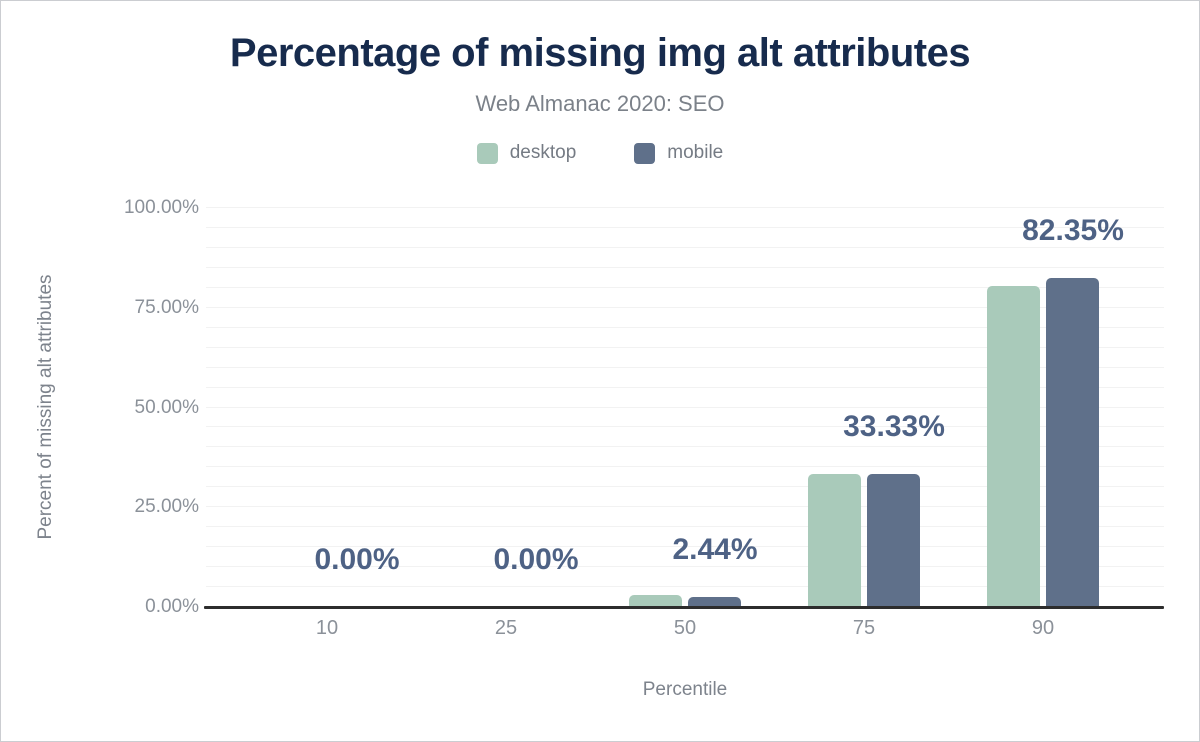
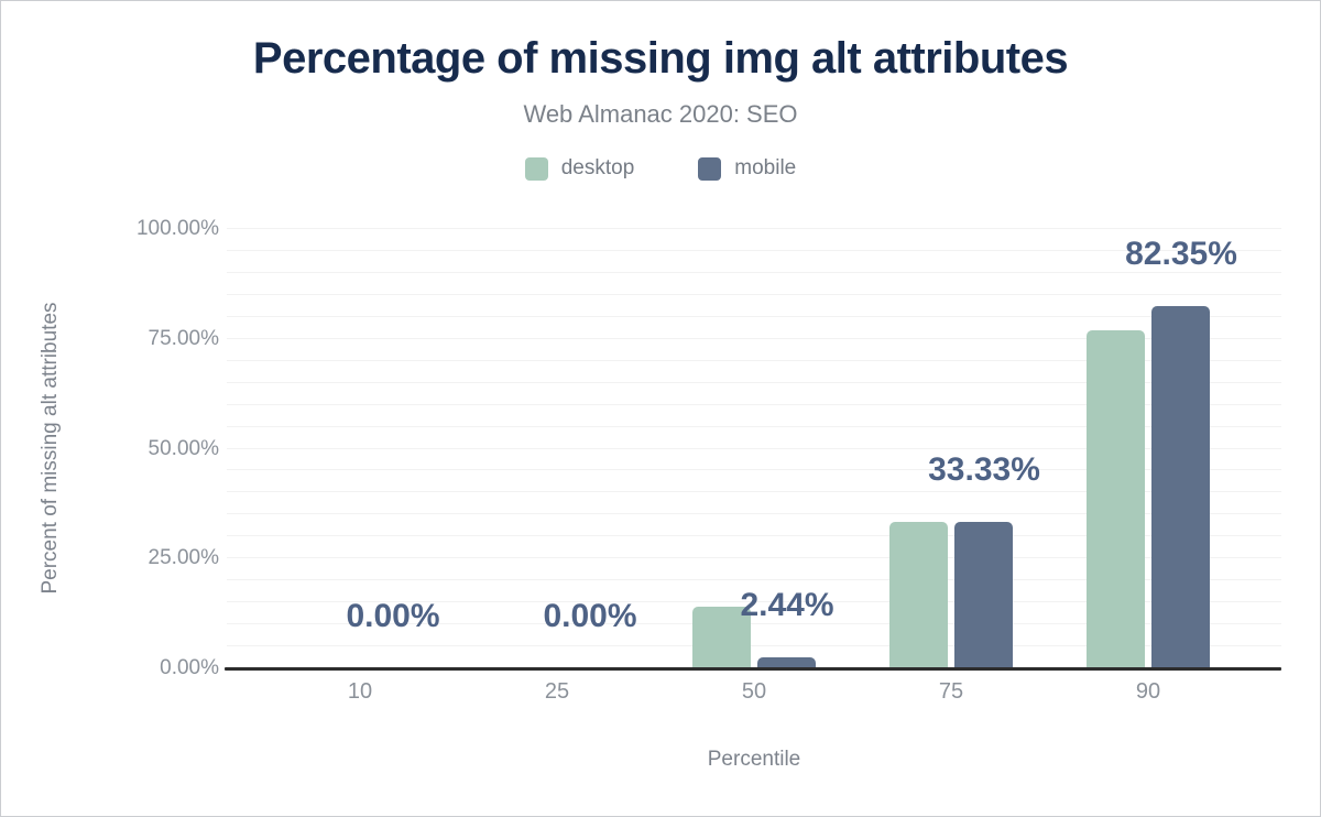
desktop/50: 3% -> 14%
desktop/90: 80% -> 77%
